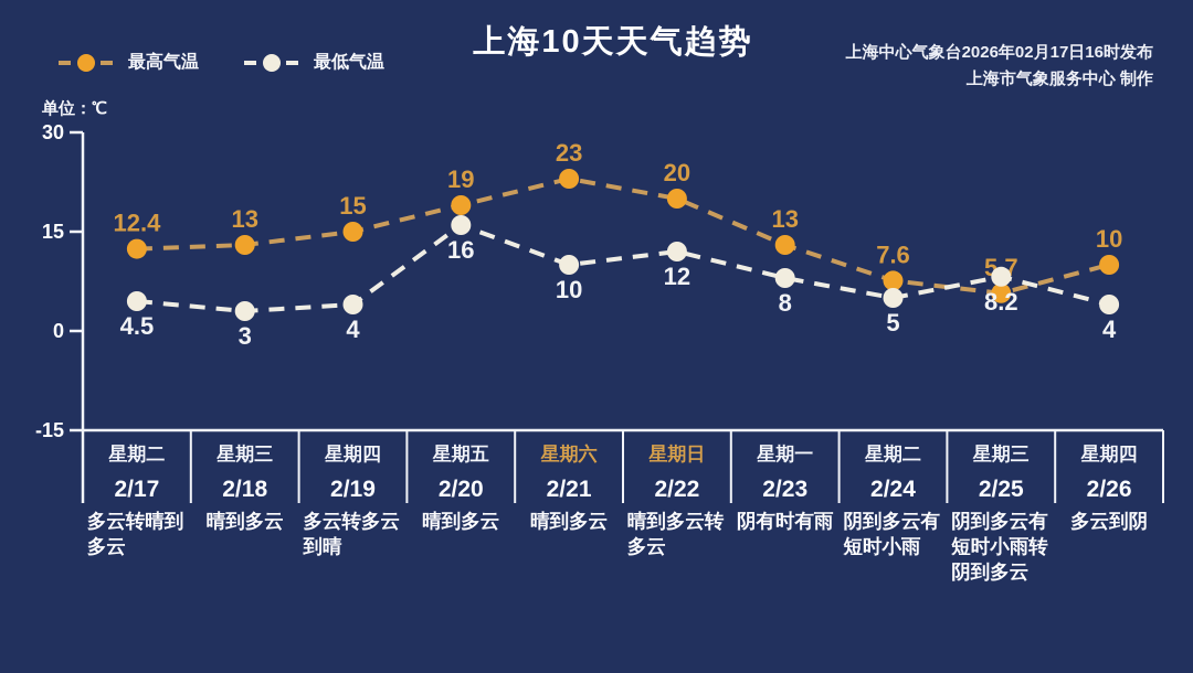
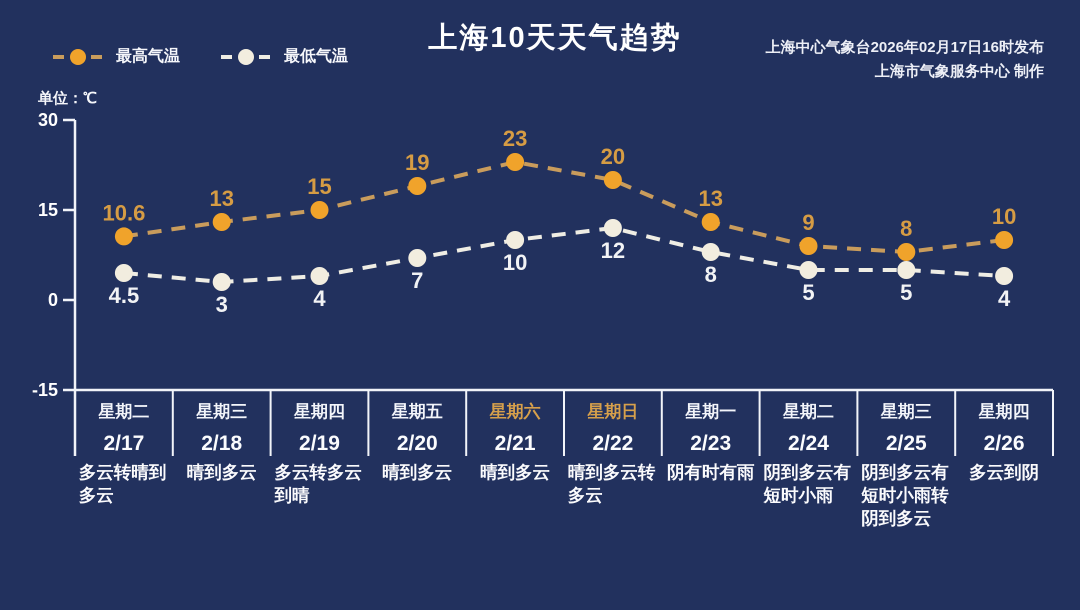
最高气温/2/17: 12.4 -> 10.6
最低气温/2/20: 16 -> 7
最高气温/2/24: 7.6 -> 9
最高气温/2/25: 5.7 -> 8
最低气温/2/25: 8.2 -> 5
